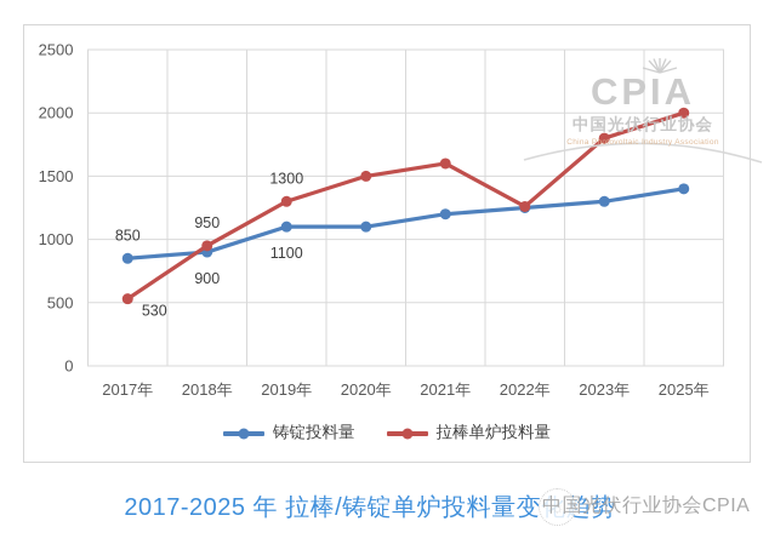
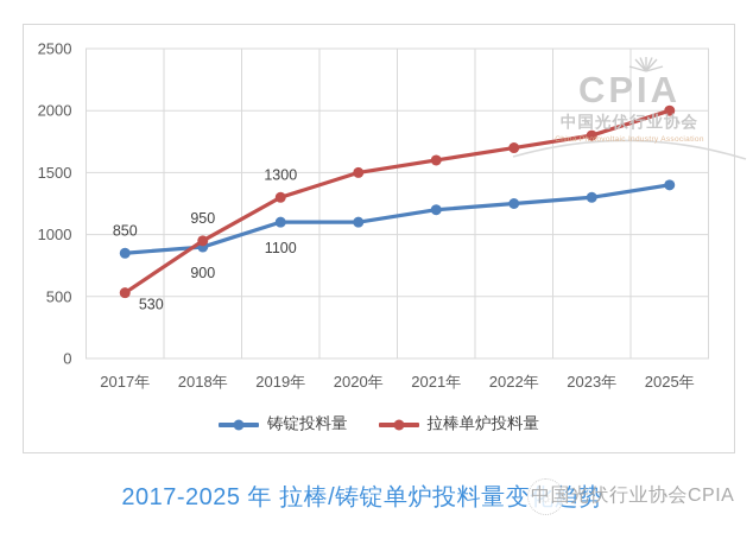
拉棒单炉投料量/2022年: 1260 -> 1700
